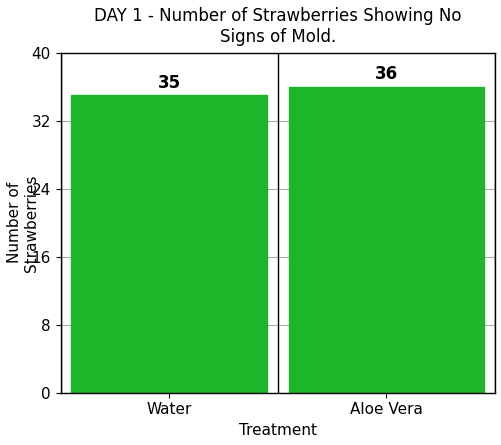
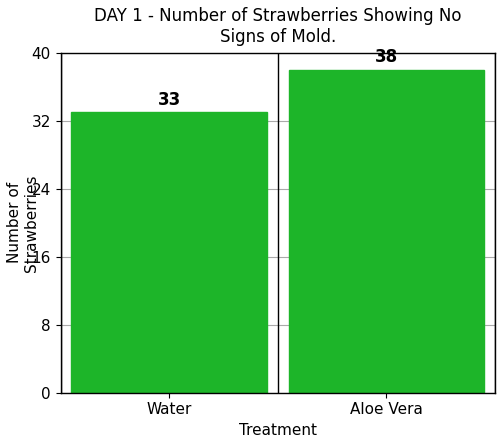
Water: 35 -> 33
Aloe Vera: 36 -> 38
